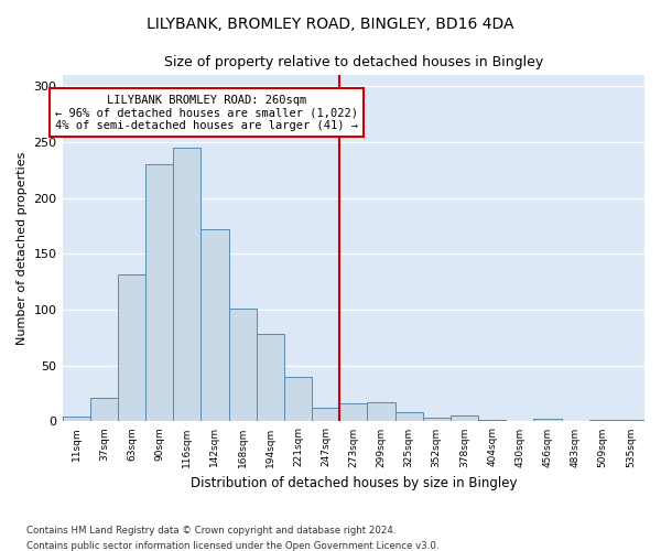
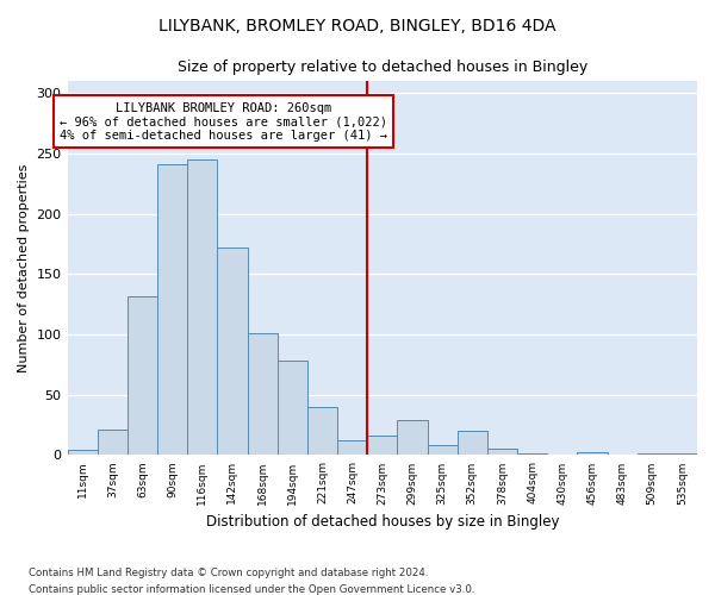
90sqm: 230 -> 241
299sqm: 17 -> 29
352sqm: 3 -> 20
